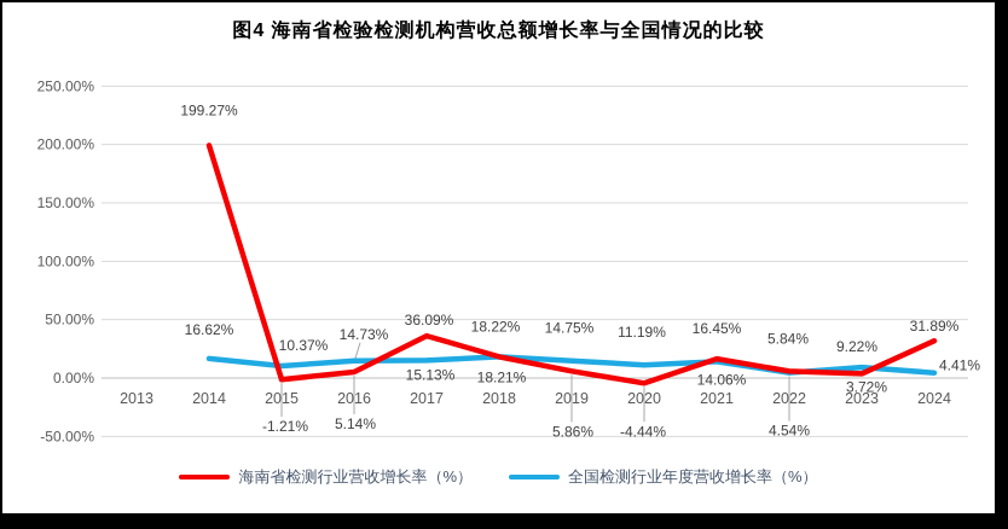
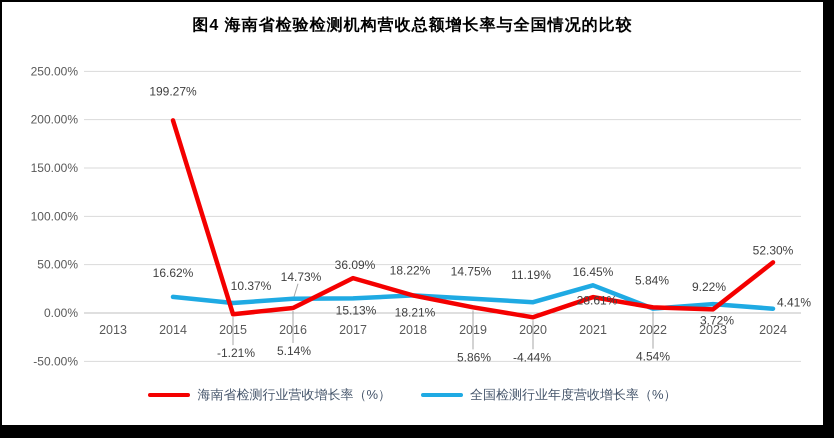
全国检测行业年度营收增长率（%）/2021: 14.06% -> 28.61%
海南省检测行业营收增长率（%）/2024: 31.89% -> 52.30%
